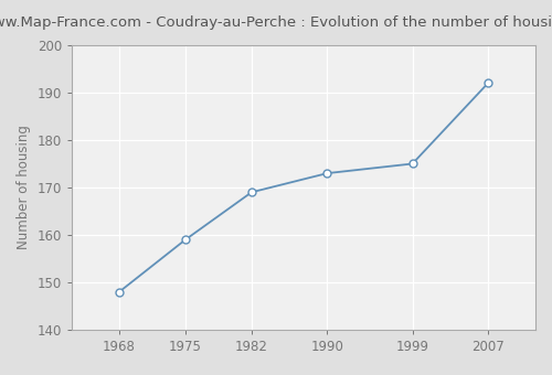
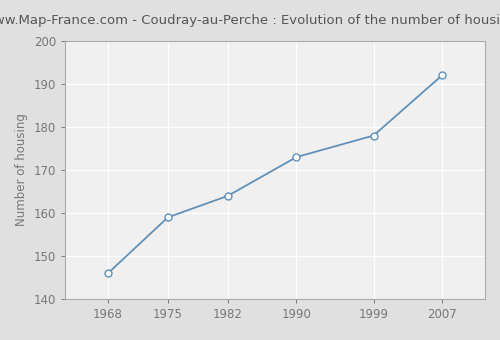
1968: 148 -> 146
1982: 169 -> 164
1999: 175 -> 178
